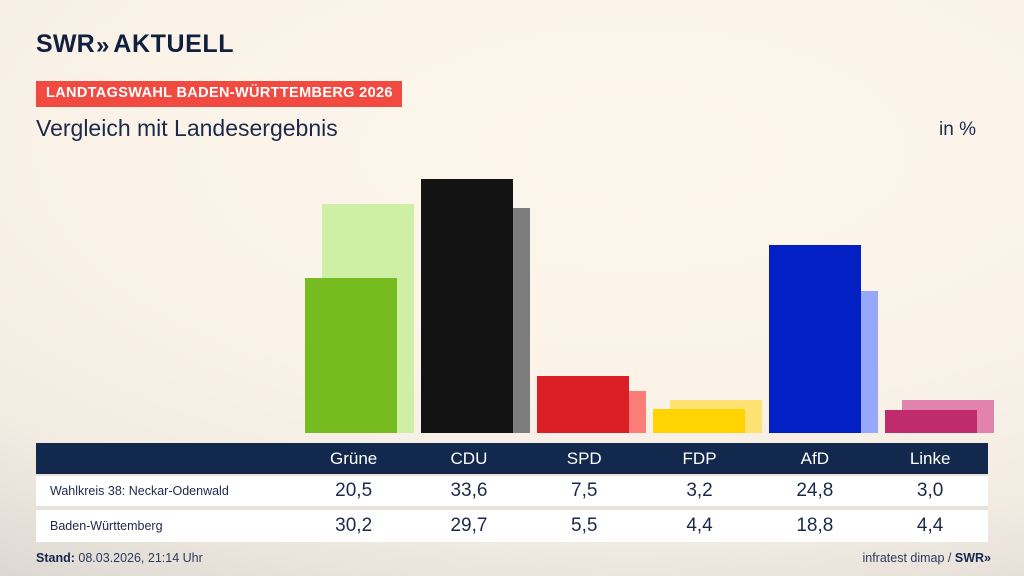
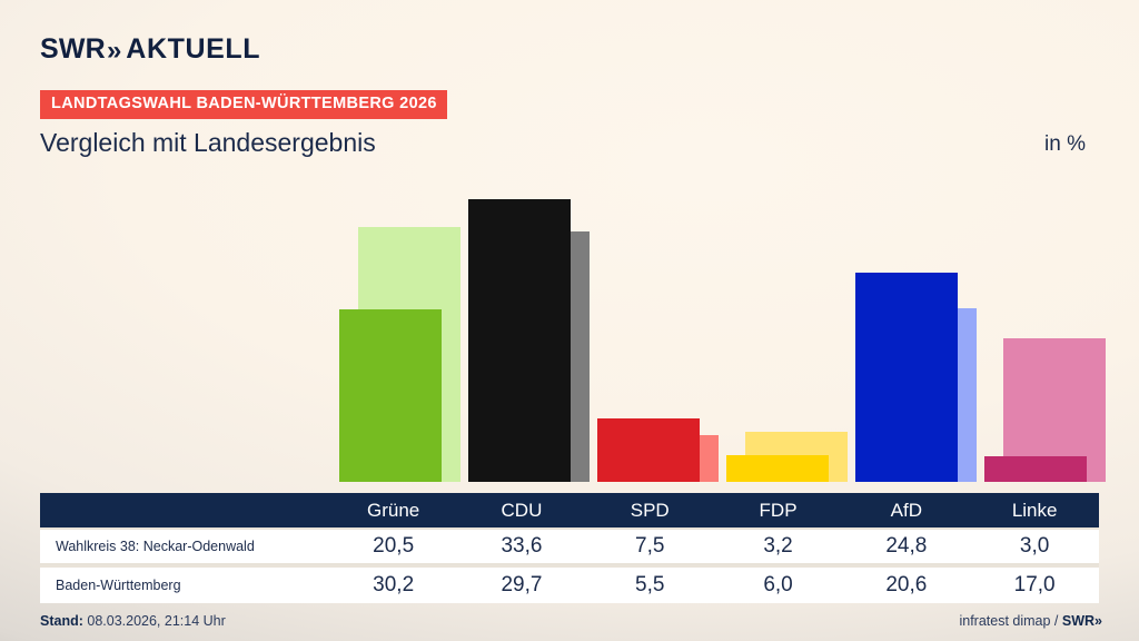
Baden-Württemberg/FDP: 4,4 -> 6,0
Baden-Württemberg/AfD: 18,8 -> 20,6
Baden-Württemberg/Linke: 4,4 -> 17,0
